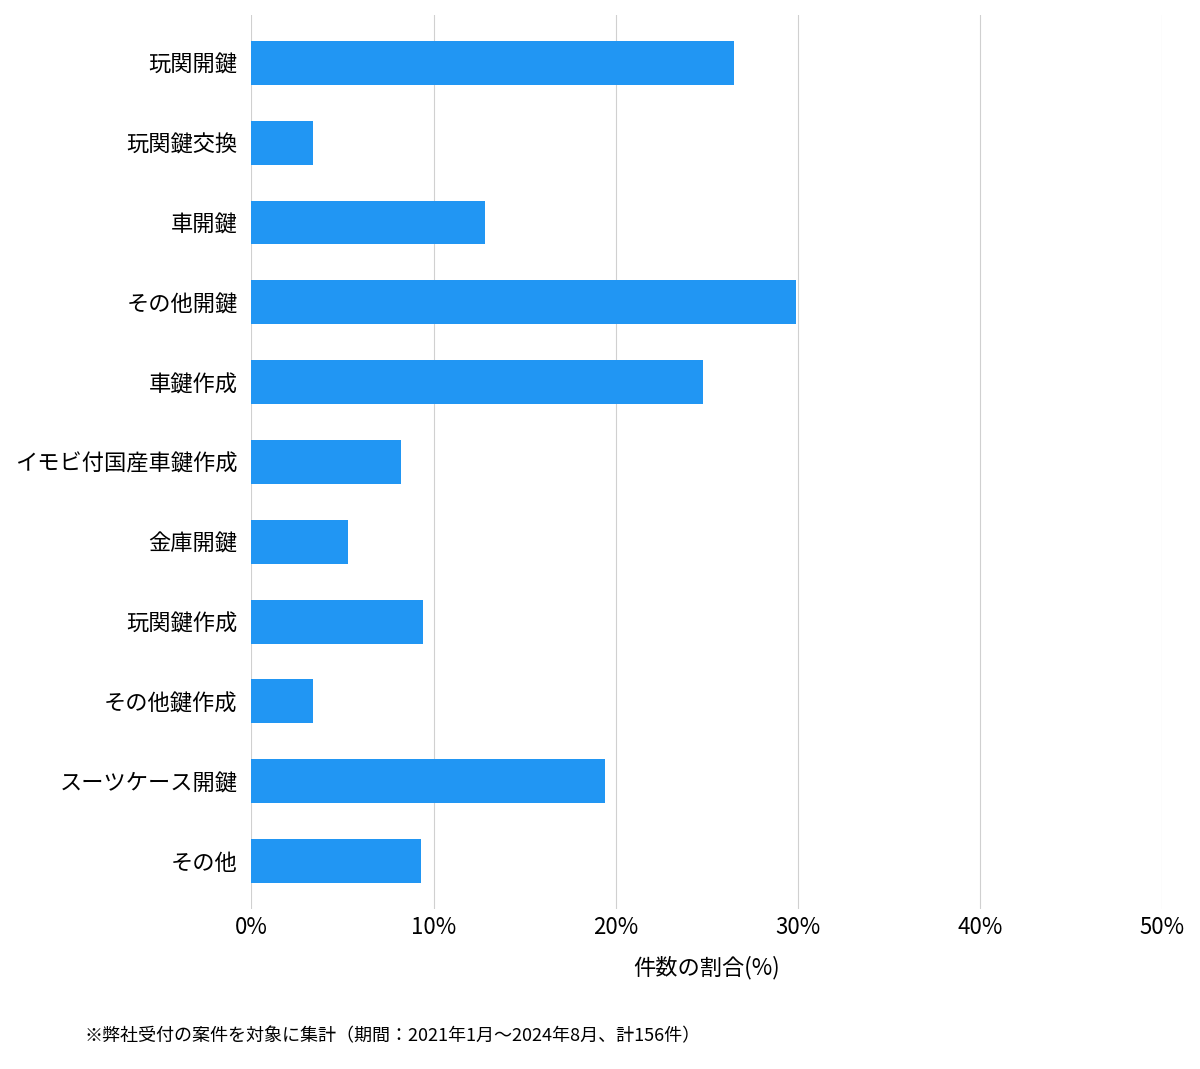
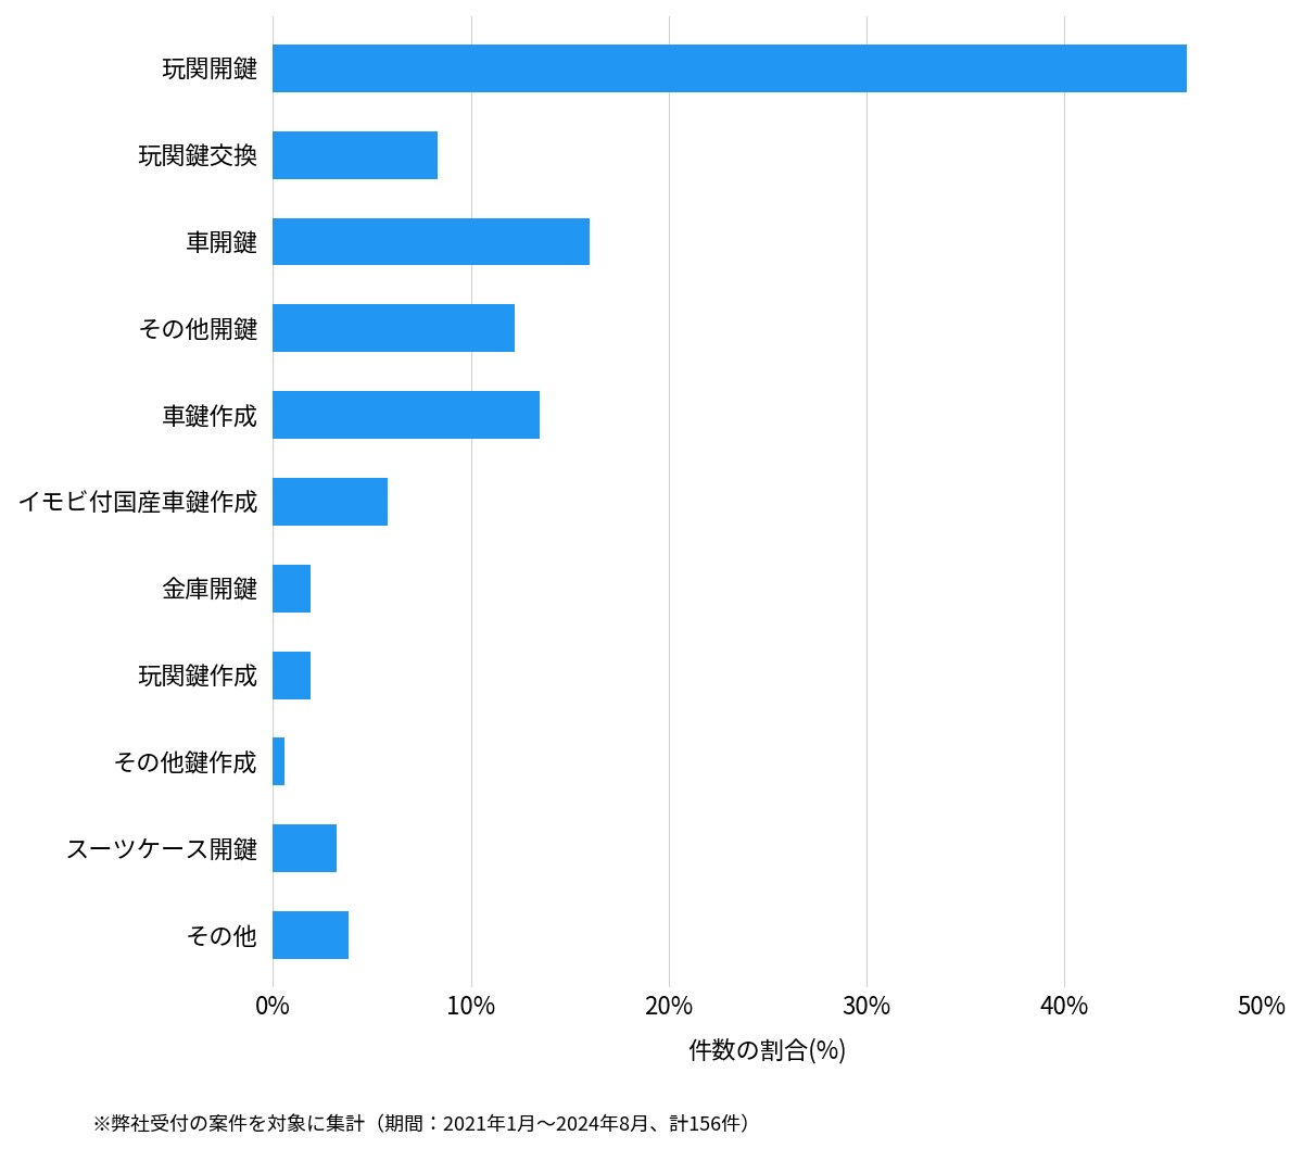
玩関開鍵: 26.5% -> 46.2%
玩関鍵交換: 3.4% -> 8.3%
車開鍵: 12.8% -> 16.0%
その他開鍵: 29.9% -> 12.2%
車鍵作成: 24.8% -> 13.5%
イモビ付国産車鍵作成: 8.2% -> 5.8%
金庫開鍵: 5.3% -> 1.9%
玩関鍵作成: 9.4% -> 1.9%
その他鍵作成: 3.4% -> 0.6%
スーツケース開鍵: 19.4% -> 3.2%
その他: 9.3% -> 3.8%
